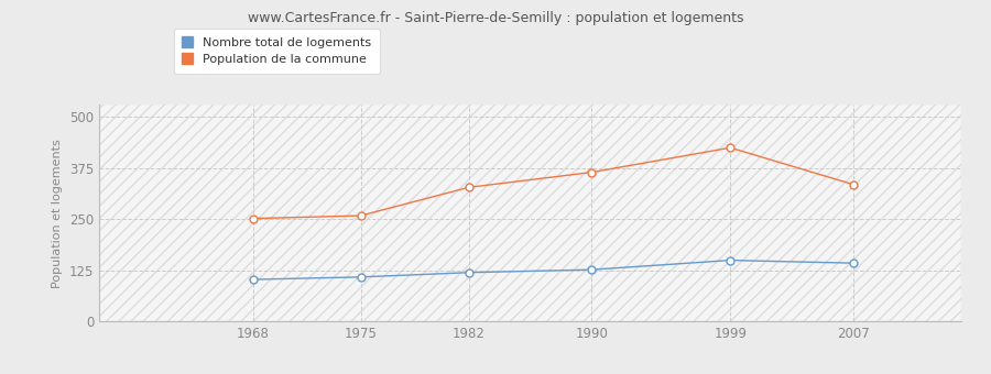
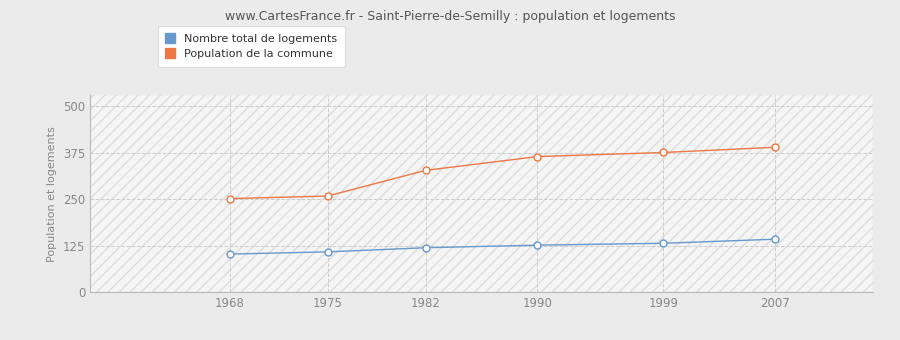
Nombre total de logements/1999: 150 -> 132
Population de la commune/1999: 425 -> 376
Population de la commune/2007: 335 -> 390
